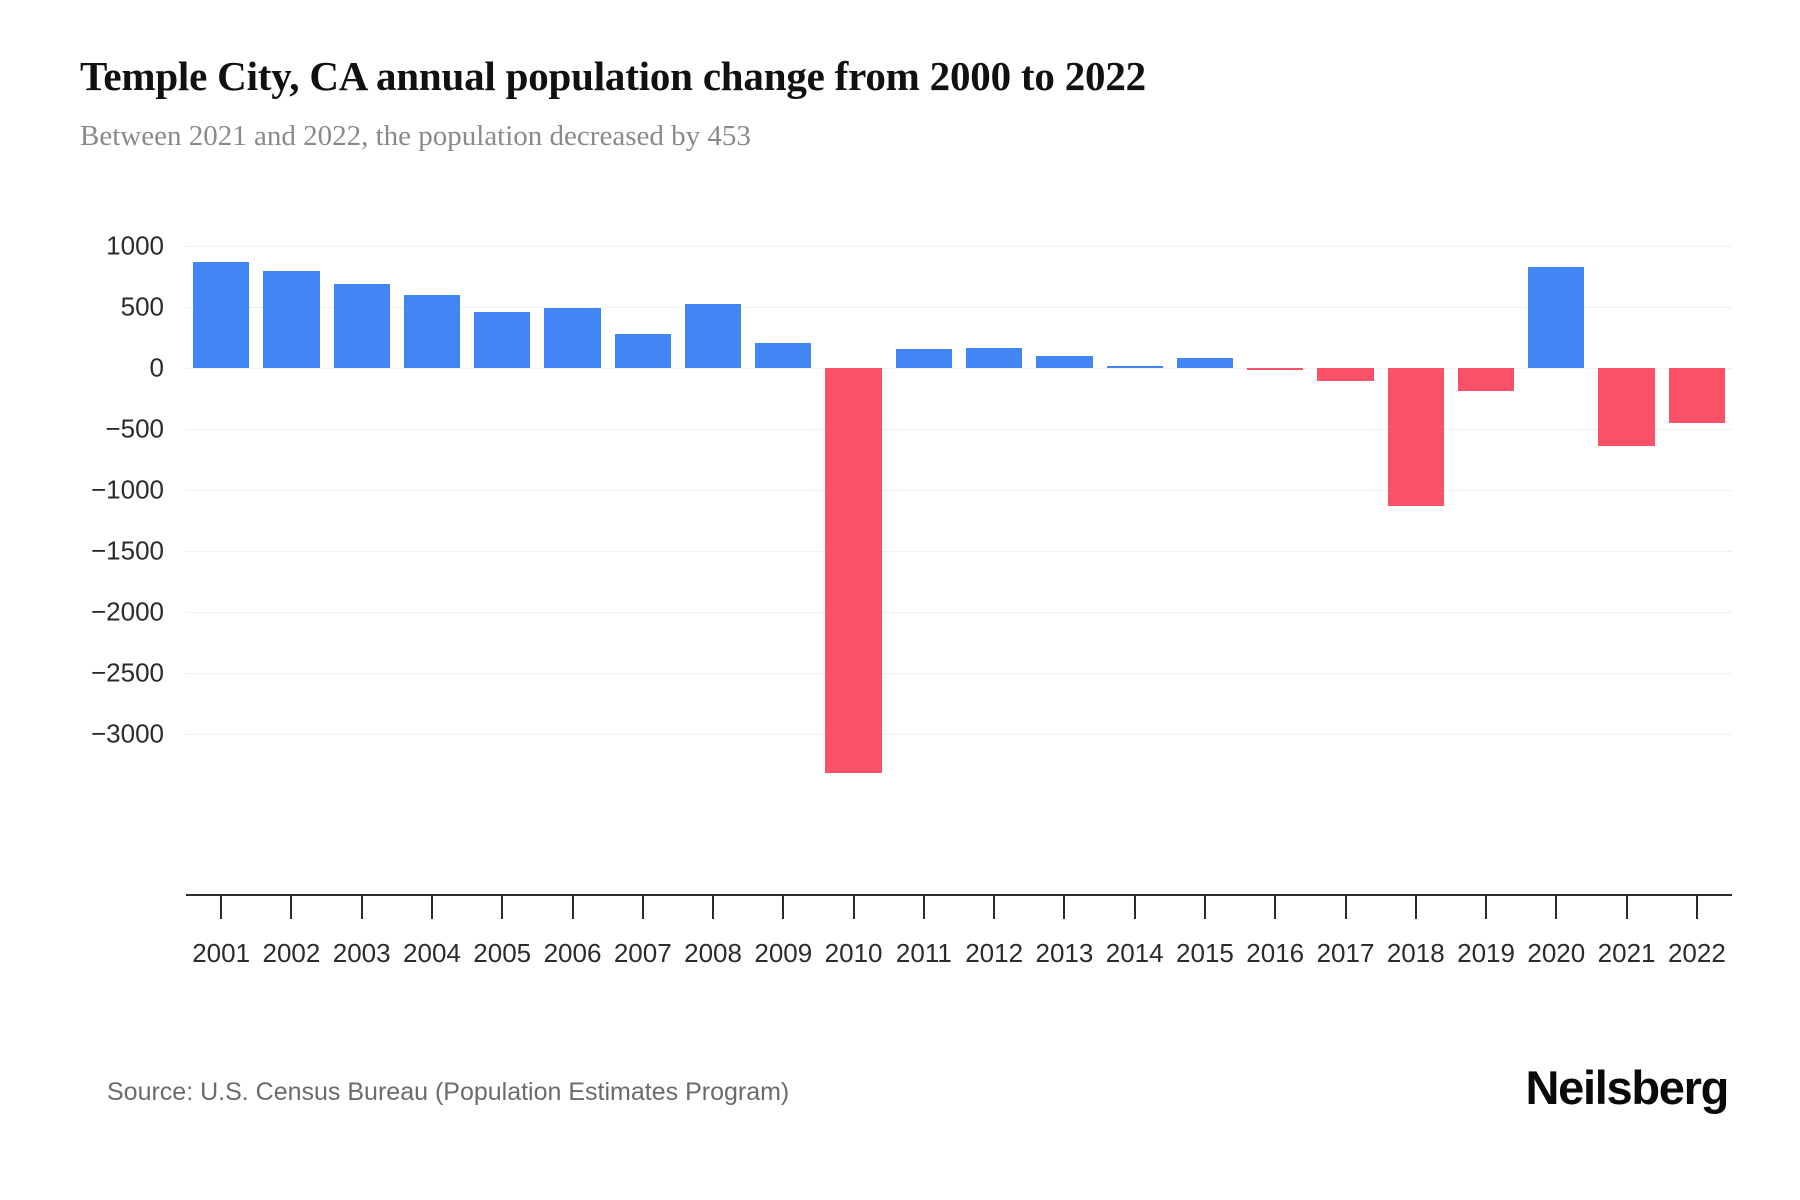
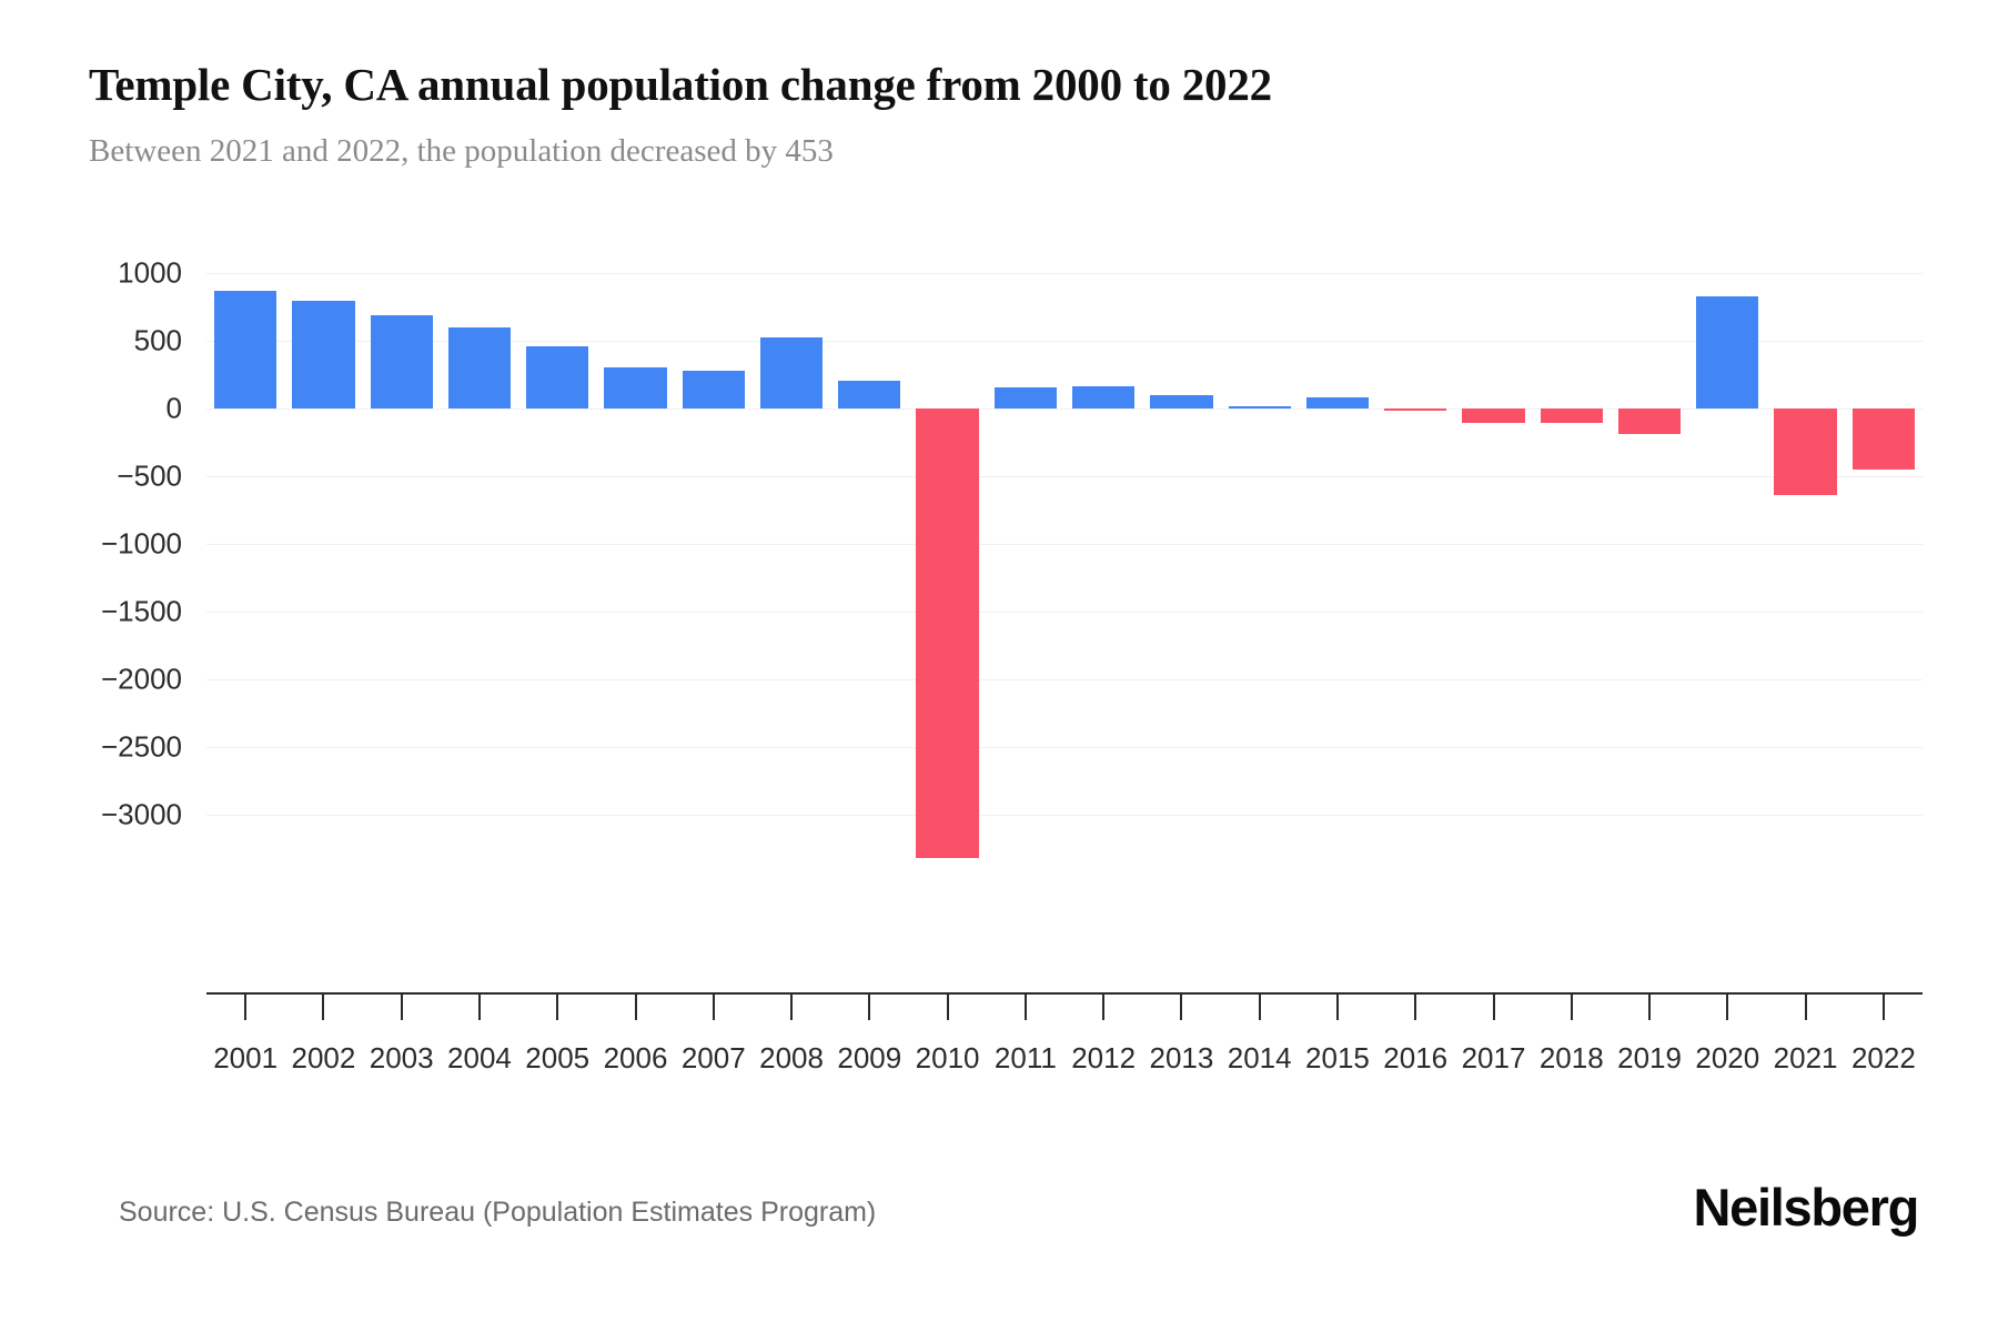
2006: 490 -> 300
2018: -1130 -> -100
